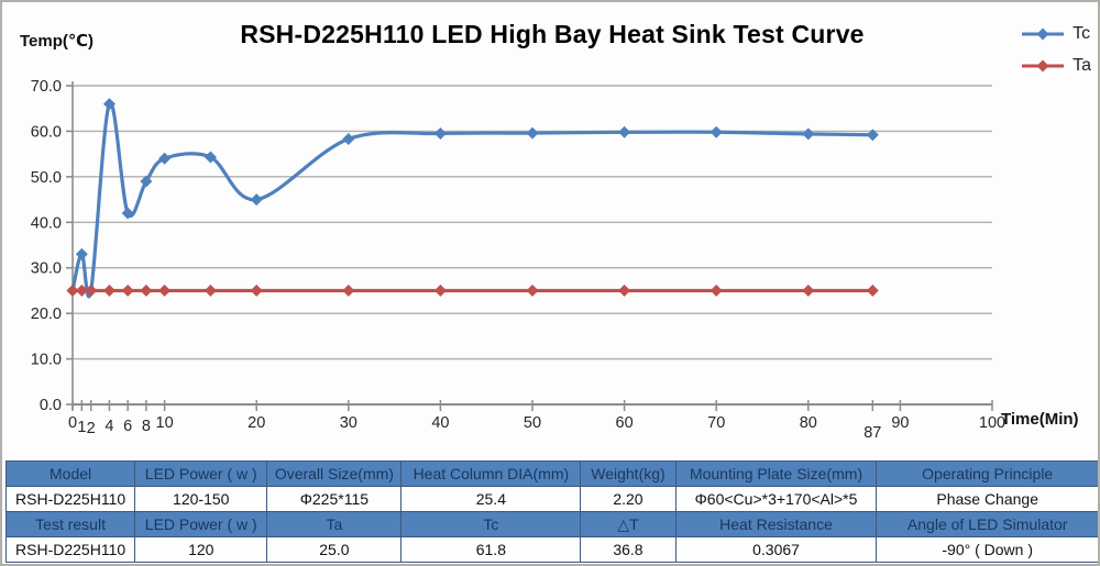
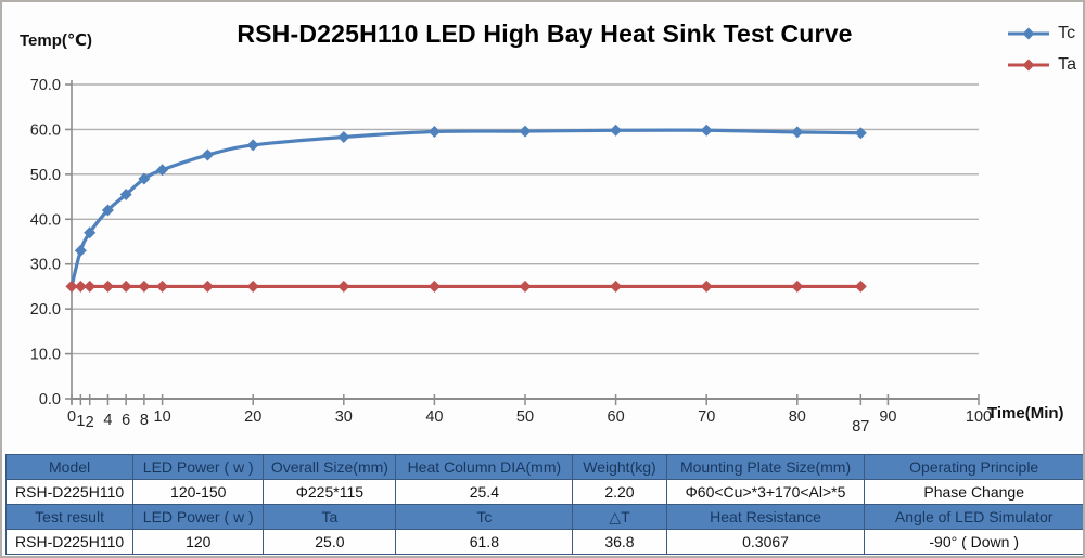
Tc/2: 25 -> 37
Tc/4: 66 -> 42
Tc/6: 42 -> 46
Tc/10: 54 -> 51
Tc/20: 45 -> 56
